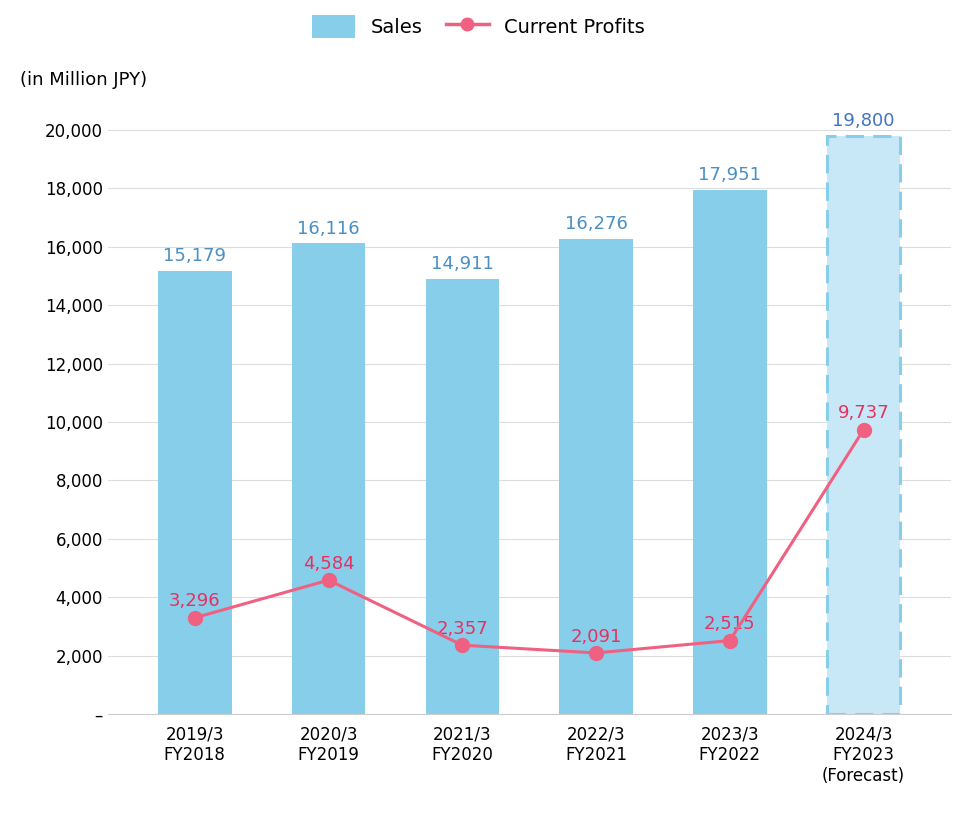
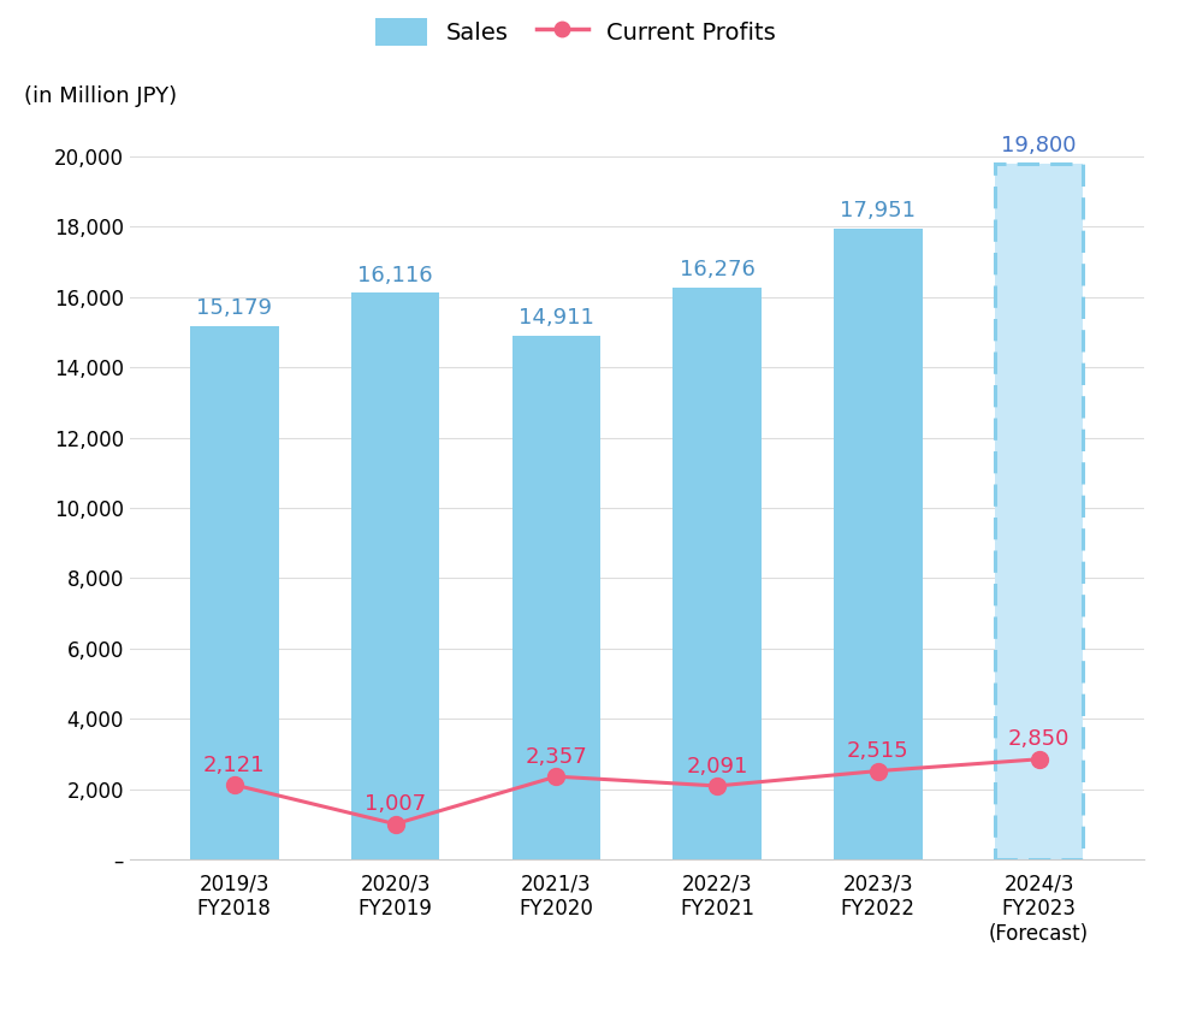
Current Profits/2019/3 FY2018: 3,296 -> 2,121
Current Profits/2020/3 FY2019: 4,584 -> 1,007
Current Profits/2024/3 FY2023 (Forecast): 9,737 -> 2,850
